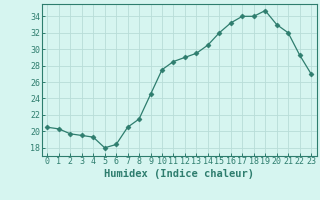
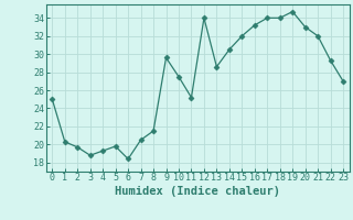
0: 20.5 -> 25.0
3: 19.5 -> 18.8
5: 18.0 -> 19.8
9: 24.5 -> 29.6
11: 28.5 -> 25.2
12: 29.0 -> 34.0
13: 29.5 -> 28.6
